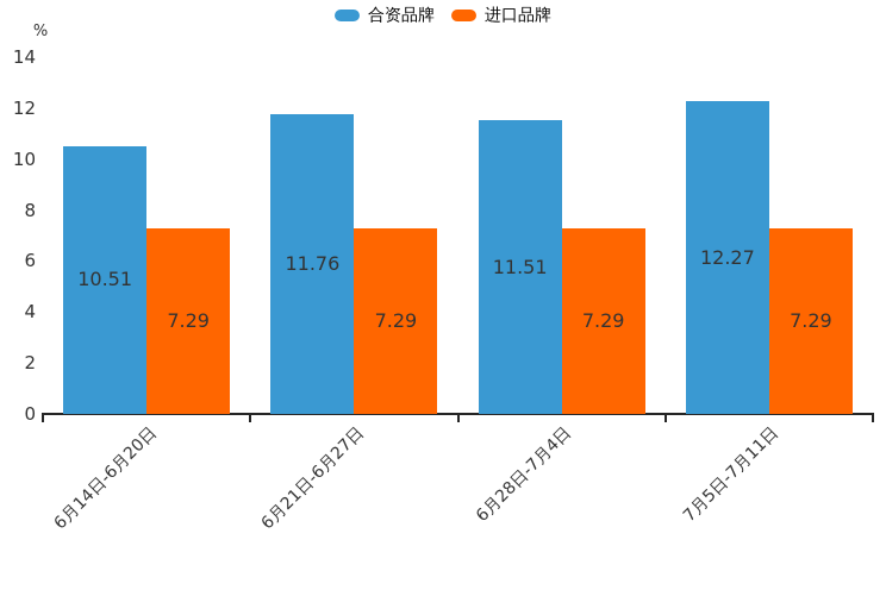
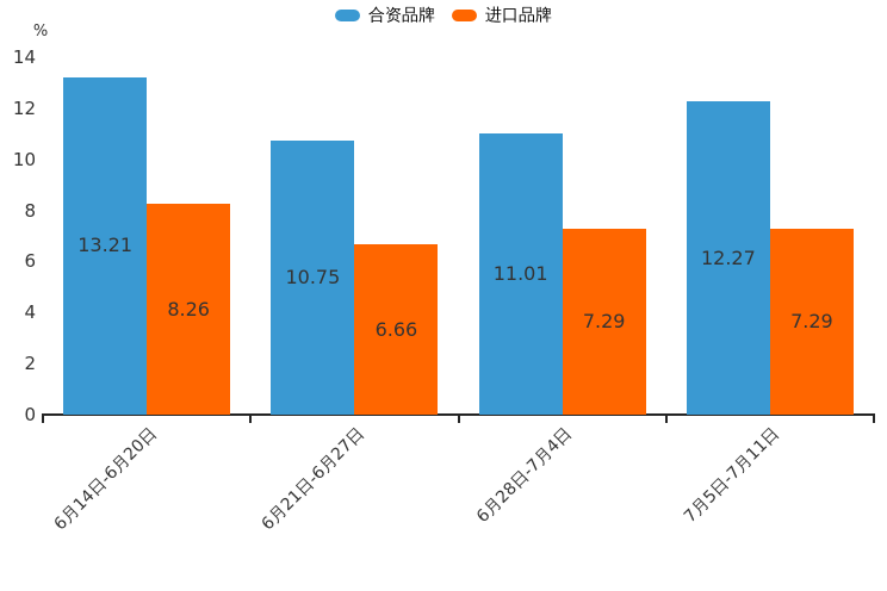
合资品牌/6月14日-6月20日: 10.51 -> 13.21
进口品牌/6月14日-6月20日: 7.29 -> 8.26
合资品牌/6月21日-6月27日: 11.76 -> 10.75
进口品牌/6月21日-6月27日: 7.29 -> 6.66
合资品牌/6月28日-7月4日: 11.51 -> 11.01
